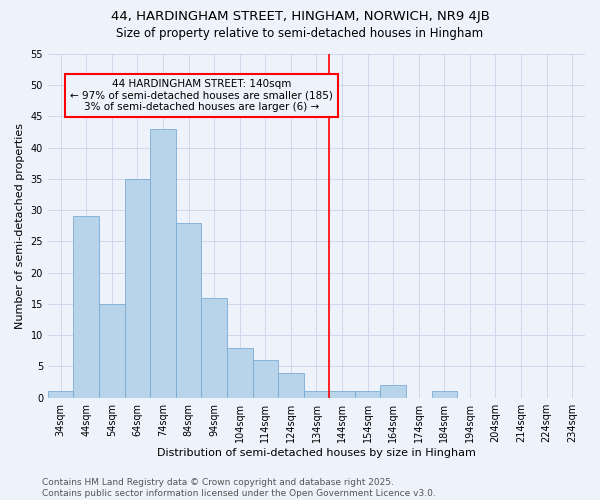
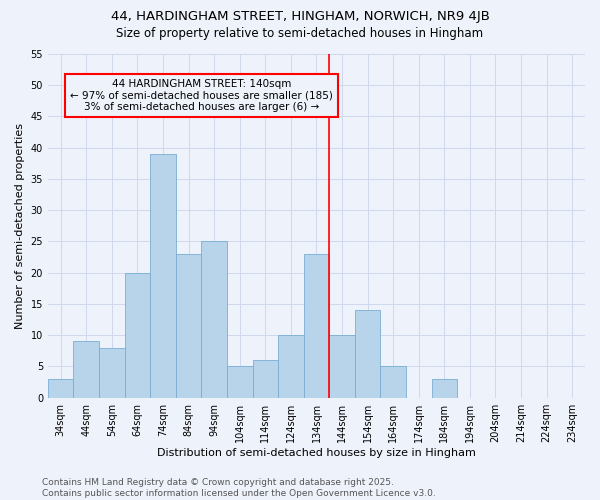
34sqm: 1 -> 3
44sqm: 29 -> 9
54sqm: 15 -> 8
64sqm: 35 -> 20
74sqm: 43 -> 39
84sqm: 28 -> 23
94sqm: 16 -> 25
104sqm: 8 -> 5
124sqm: 4 -> 10
134sqm: 1 -> 23
144sqm: 1 -> 10
154sqm: 1 -> 14
164sqm: 2 -> 5
184sqm: 1 -> 3
